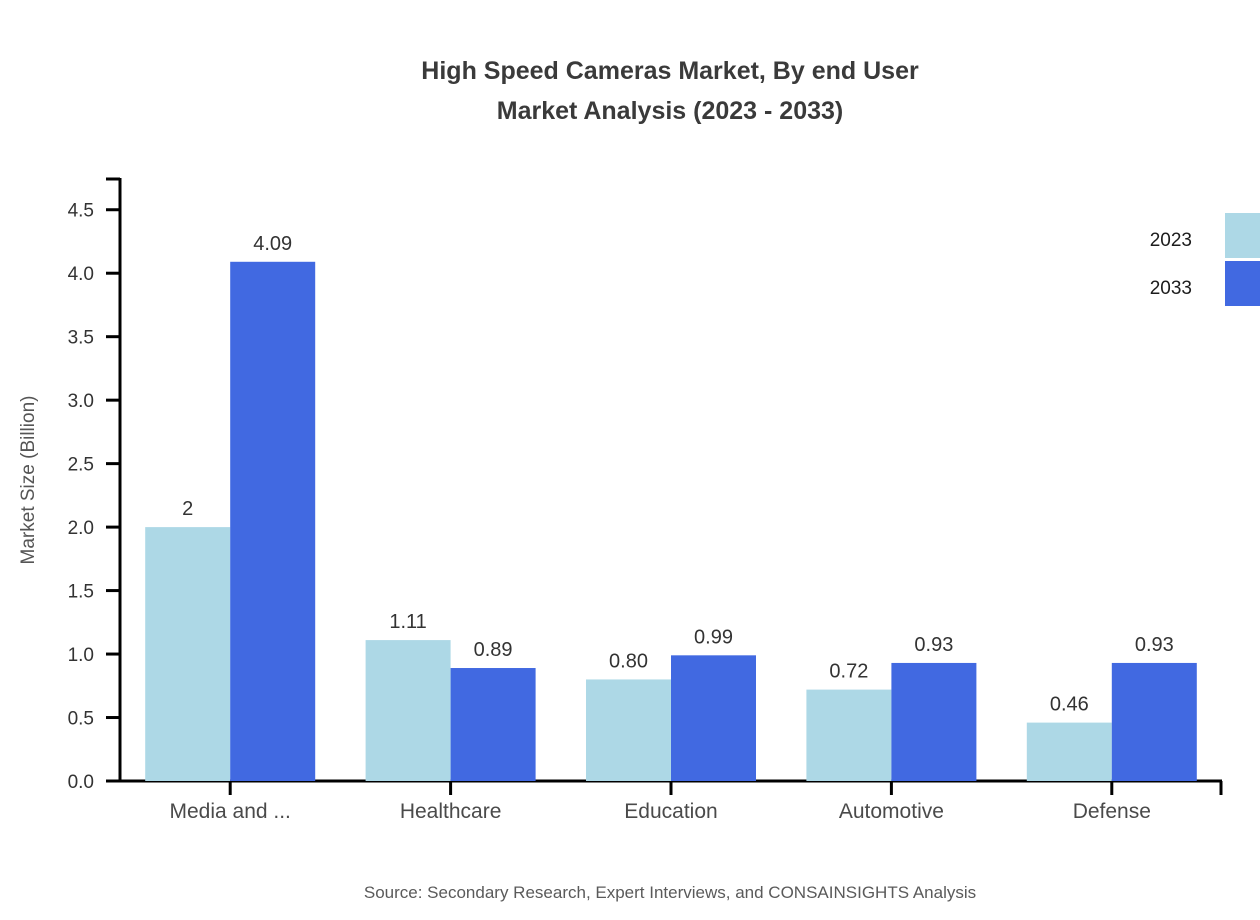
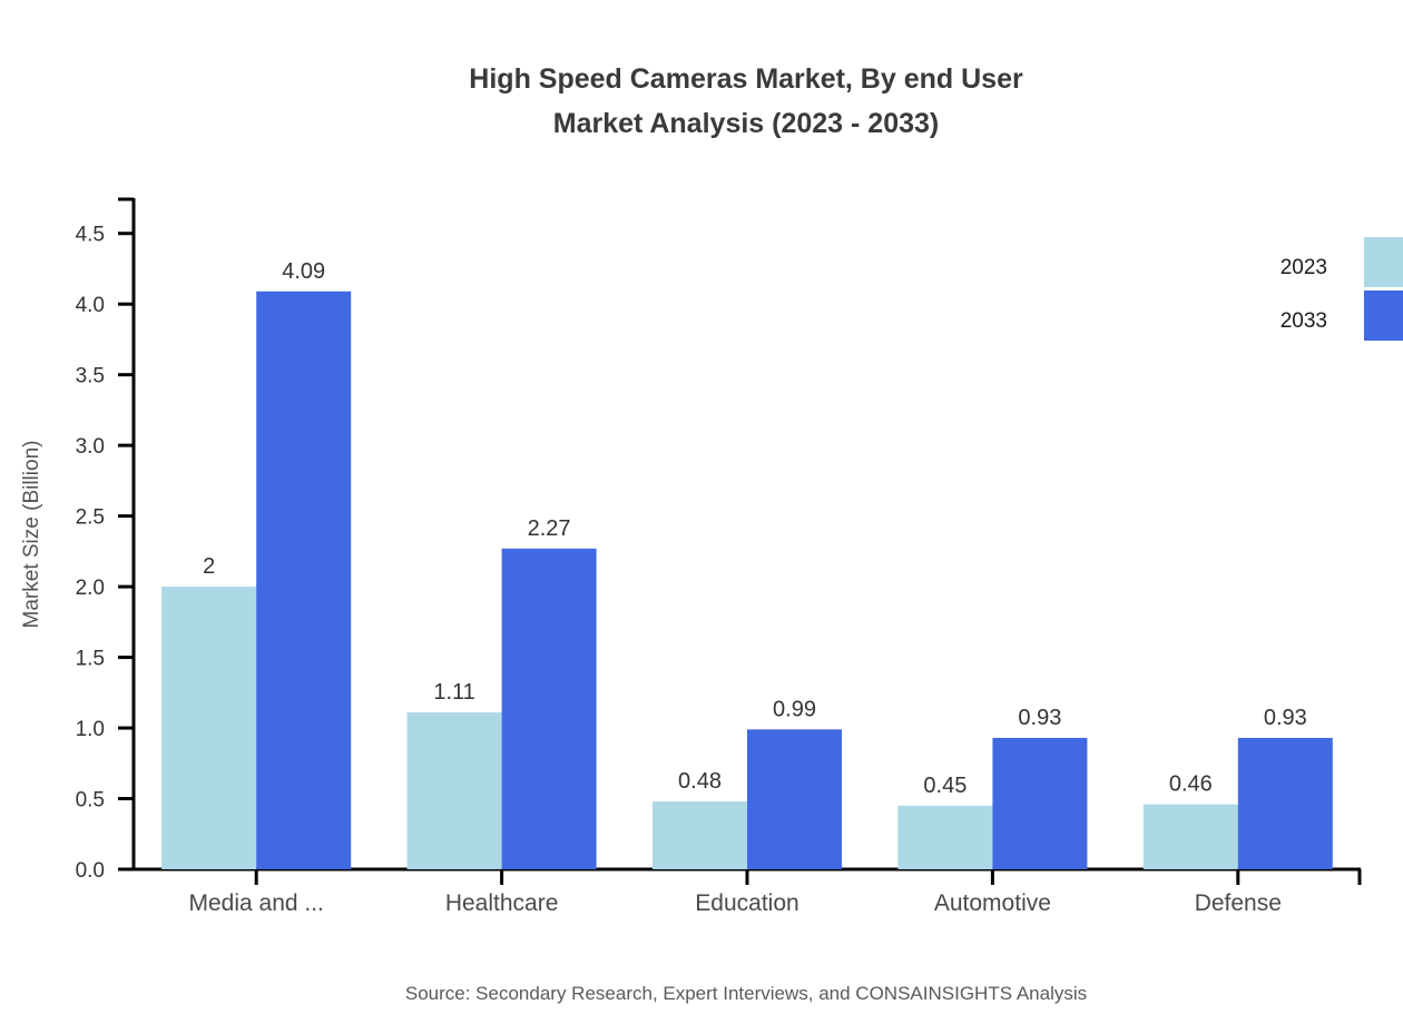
2033/Healthcare: 0.89 -> 2.27
2023/Education: 0.80 -> 0.48
2023/Automotive: 0.72 -> 0.45
